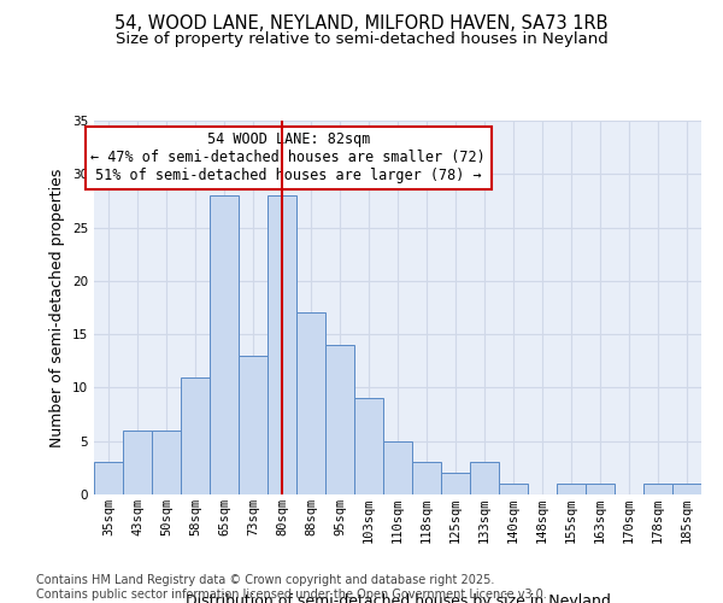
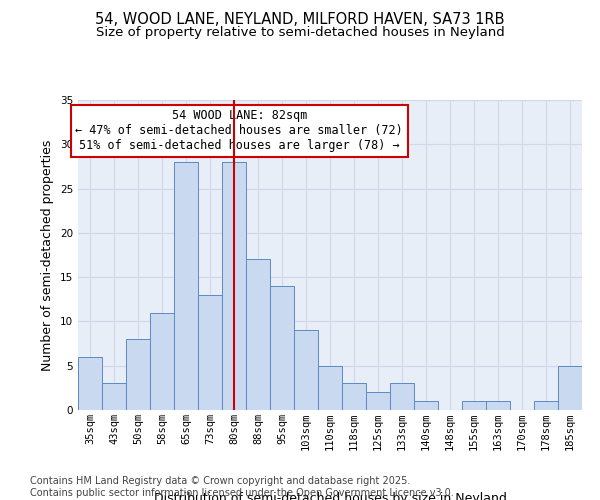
35sqm: 3 -> 6
43sqm: 6 -> 3
50sqm: 6 -> 8
185sqm: 1 -> 5
